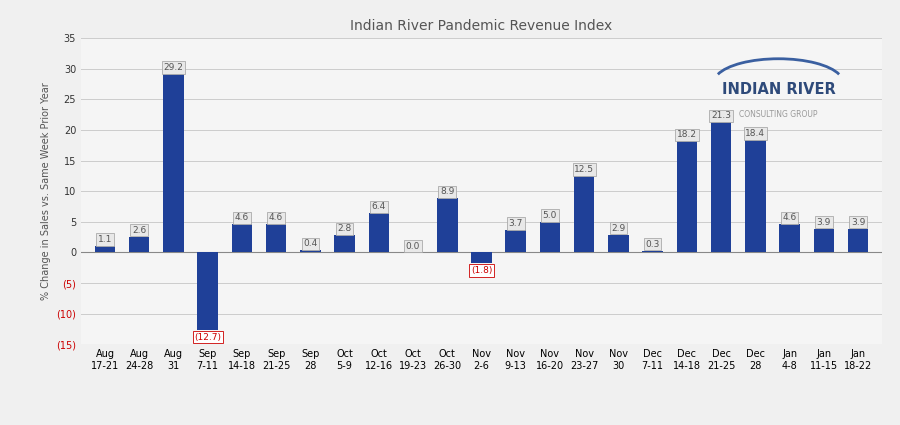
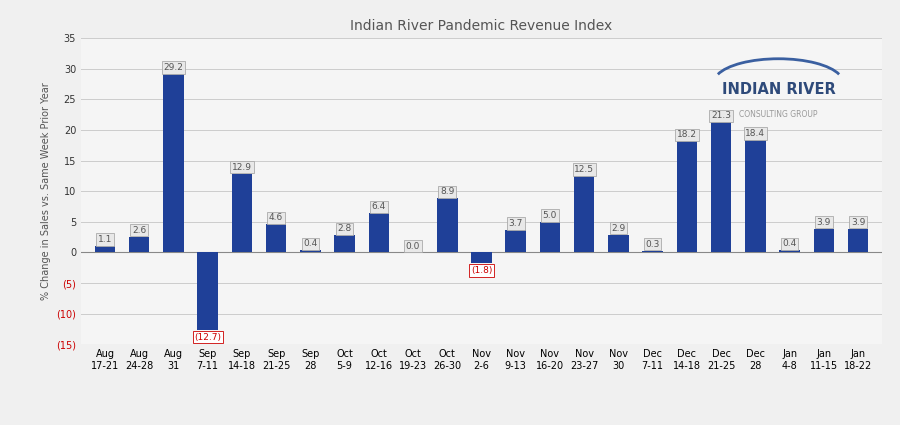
Sep 14-18: 4.6 -> 12.9
Jan 4-8: 4.6 -> 0.4
